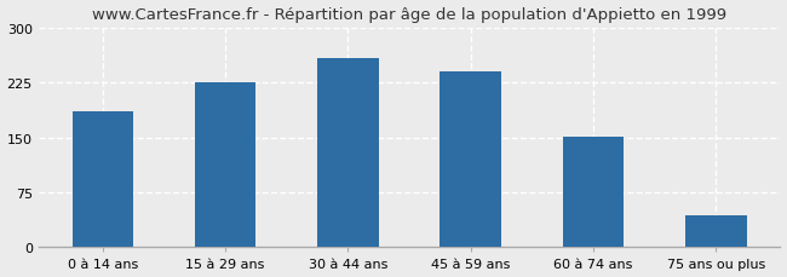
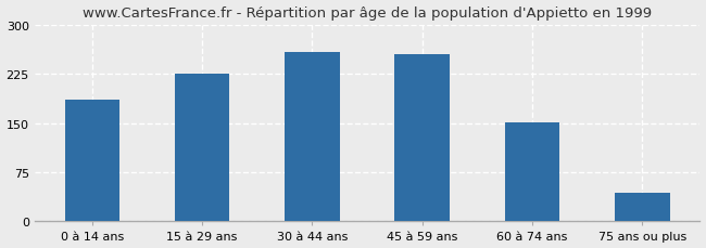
45 à 59 ans: 240 -> 255
